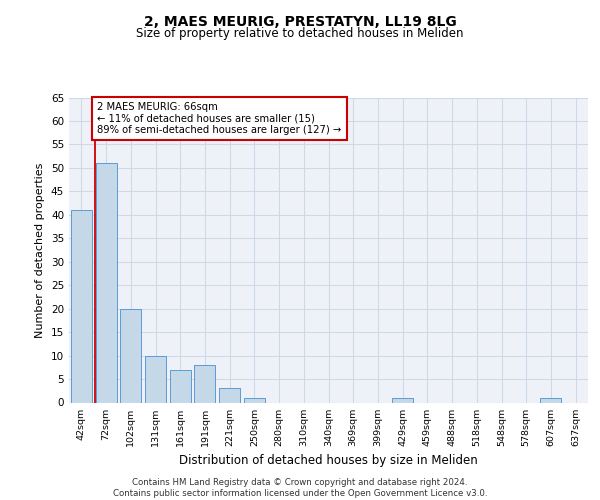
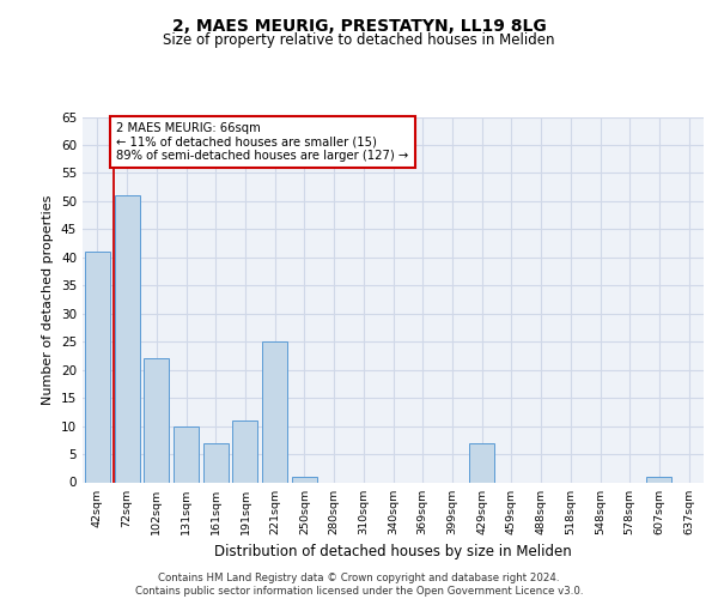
102sqm: 20 -> 22
191sqm: 8 -> 11
221sqm: 3 -> 25
429sqm: 1 -> 7
